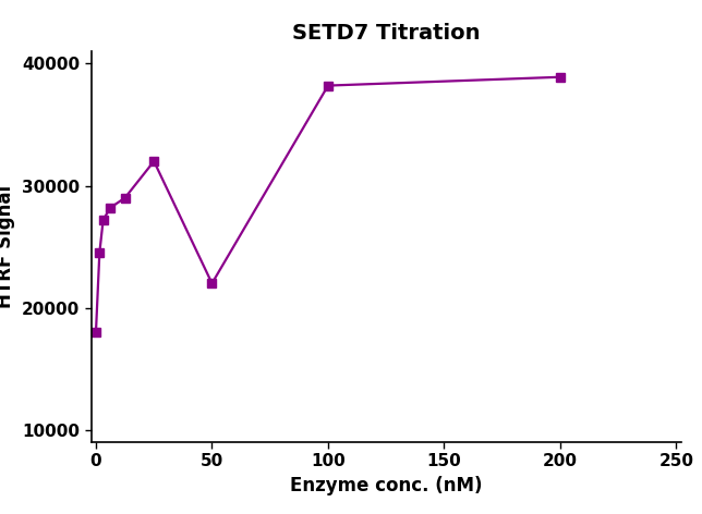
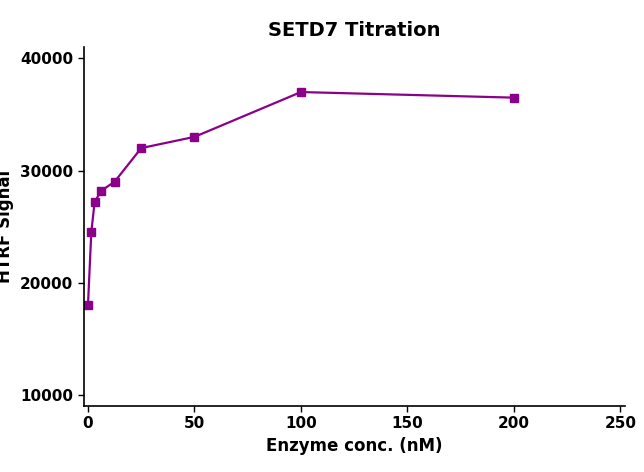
50: 22000 -> 33000
100: 38200 -> 37000
200: 38900 -> 36500
